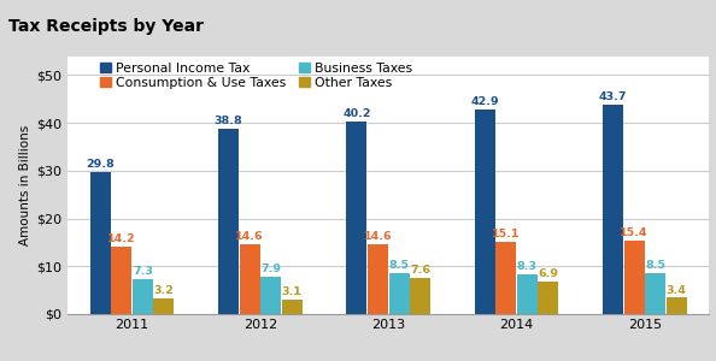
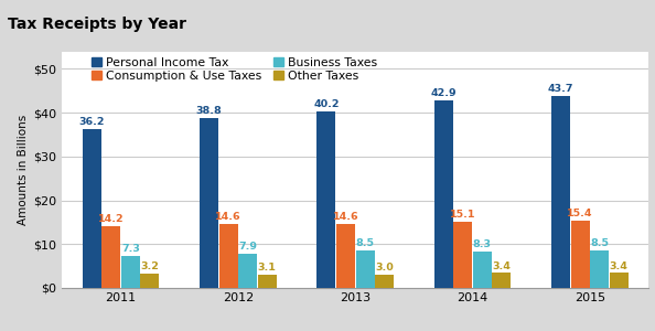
Personal Income Tax/2011: 29.8 -> 36.2
Other Taxes/2013: 7.6 -> 3.0
Other Taxes/2014: 6.9 -> 3.4
